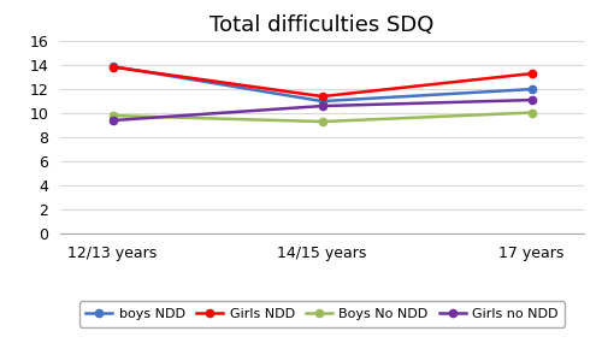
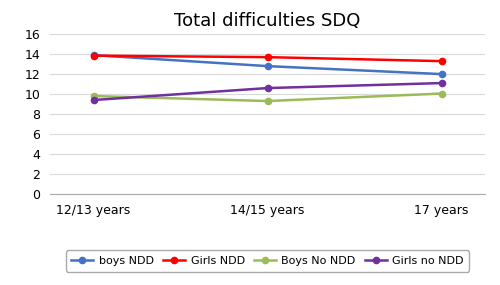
boys NDD/14/15 years: 11.0 -> 12.8
Girls NDD/14/15 years: 11.4 -> 13.7
